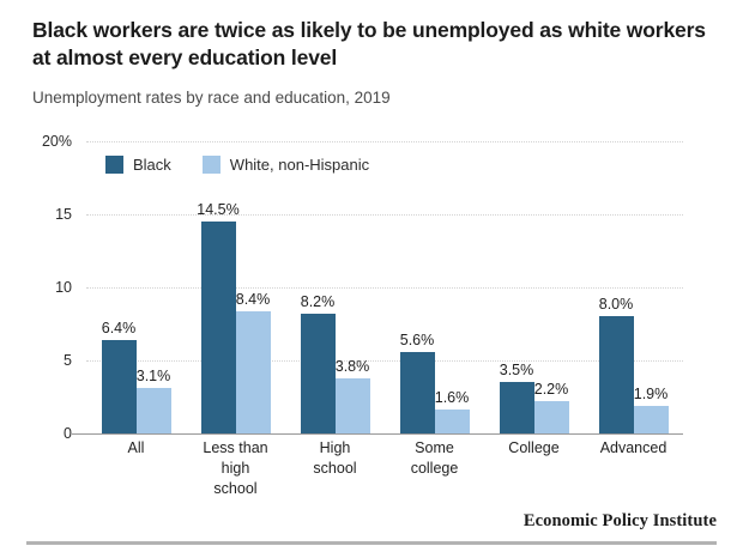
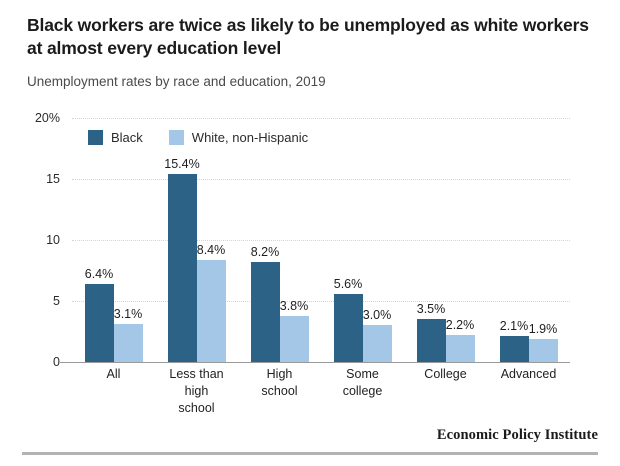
Black/Less than high school: 14.5% -> 15.4%
White, non-Hispanic/Some college: 1.6% -> 3.0%
Black/Advanced: 8.0% -> 2.1%
